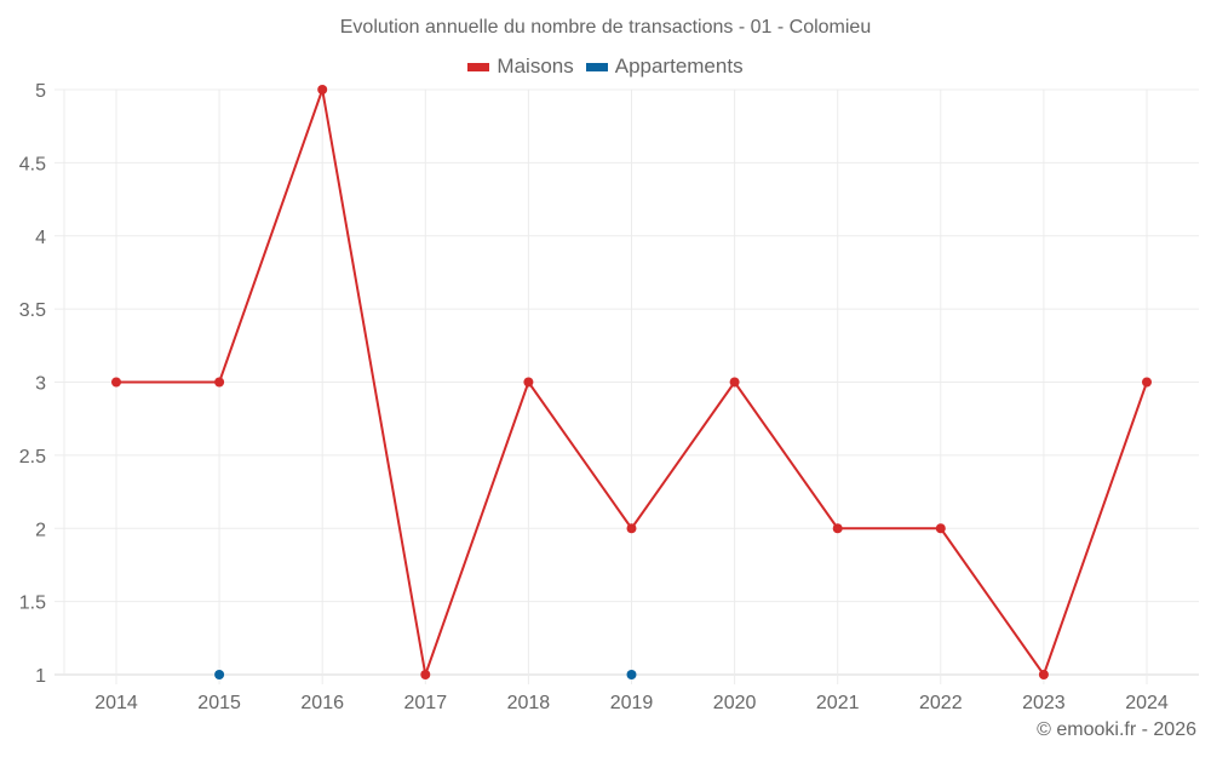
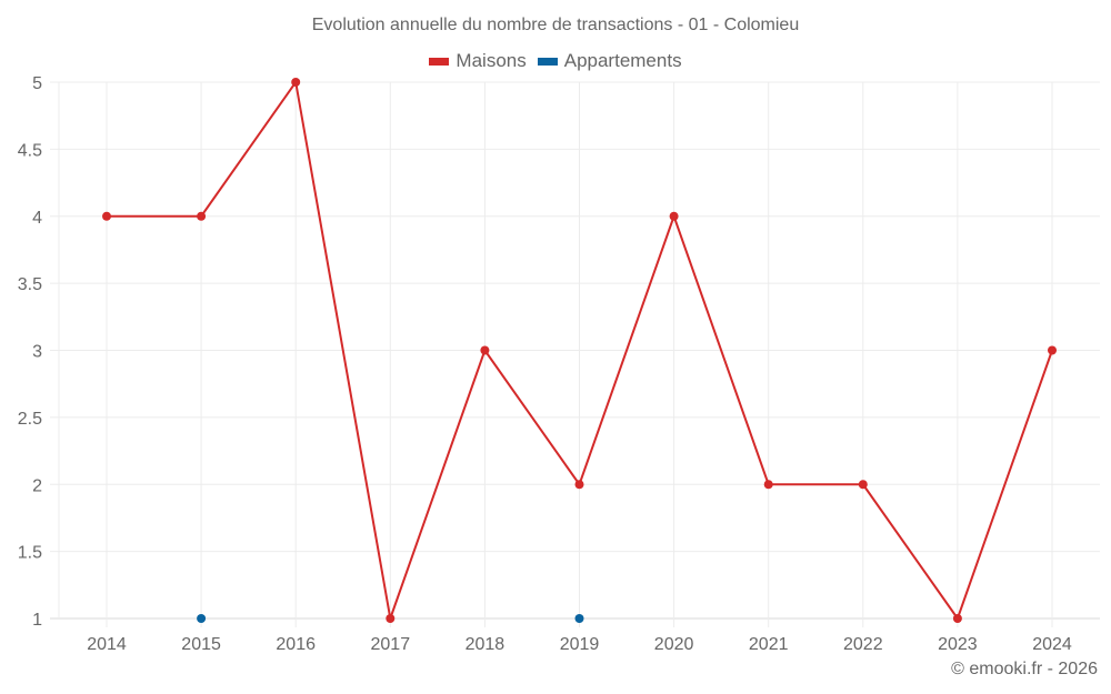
Maisons/2014: 3 -> 4
Maisons/2015: 3 -> 4
Maisons/2020: 3 -> 4
